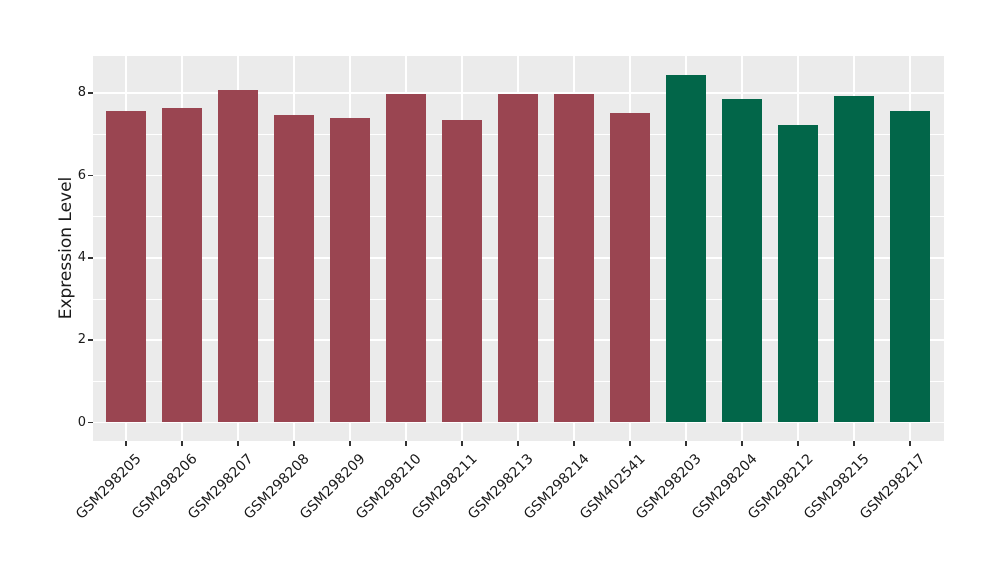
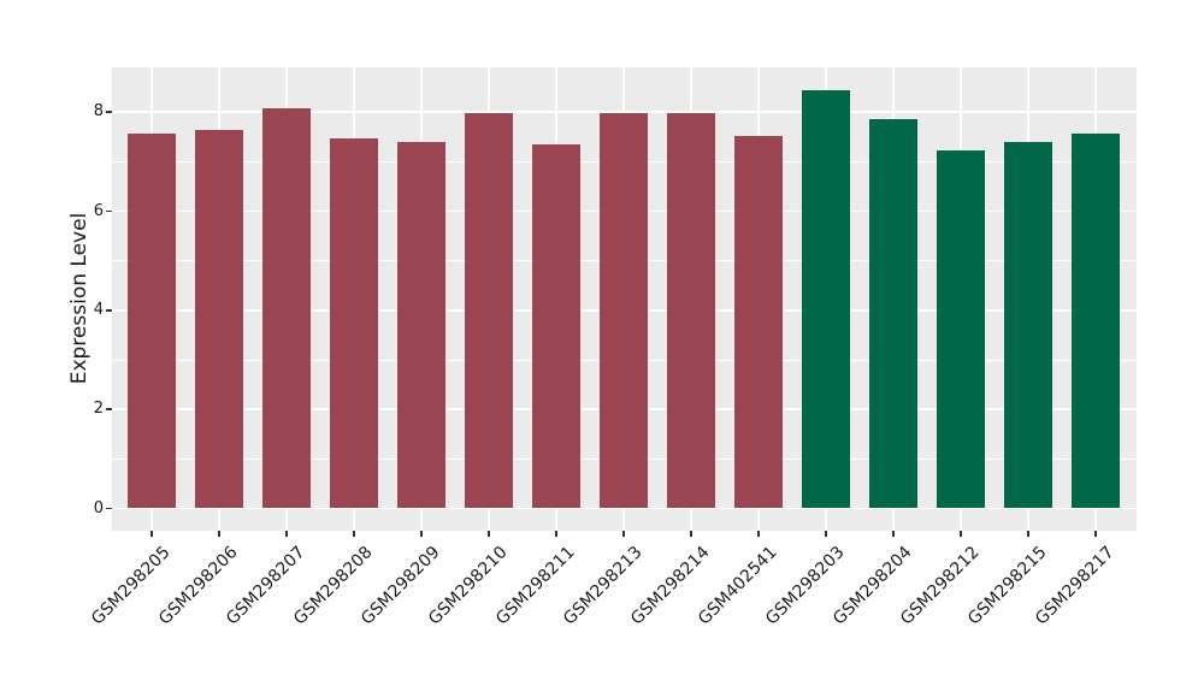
GSM298215: 7.9 -> 7.4
